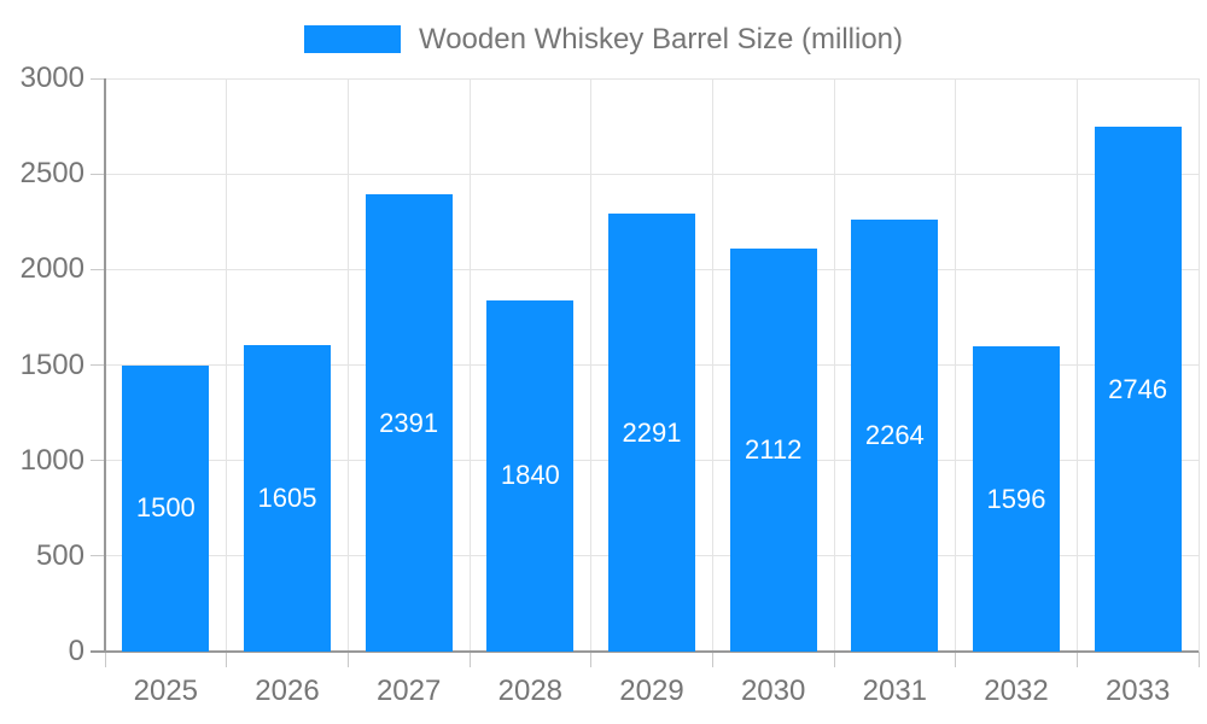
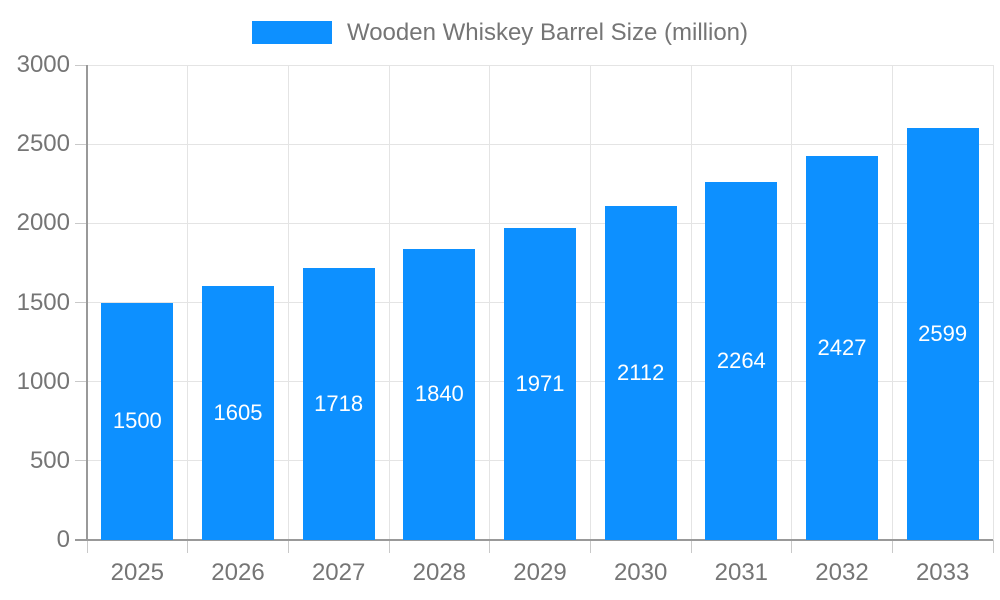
2027: 2391 -> 1718
2029: 2291 -> 1971
2032: 1596 -> 2427
2033: 2746 -> 2599
